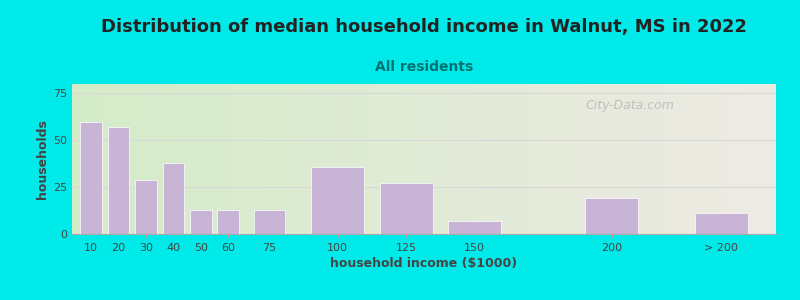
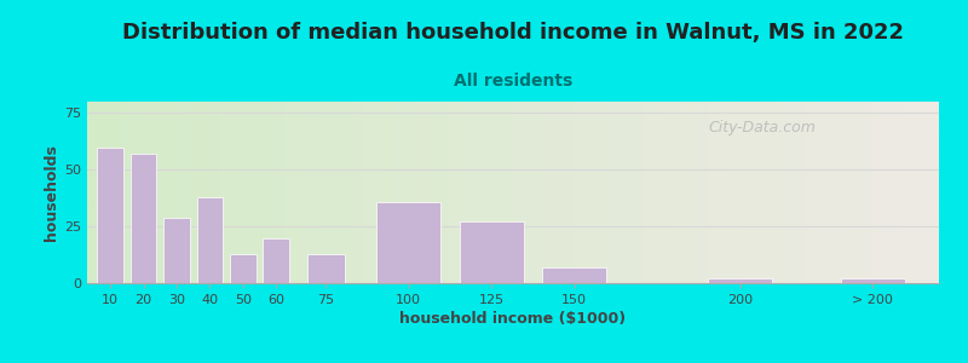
60: 13 -> 20
200: 19 -> 2
> 200: 11 -> 2
